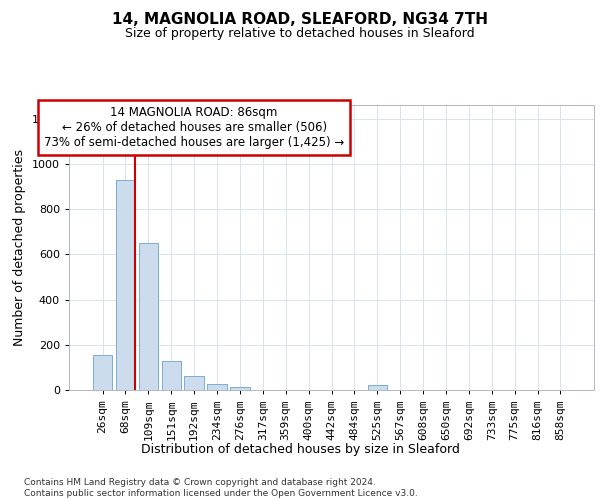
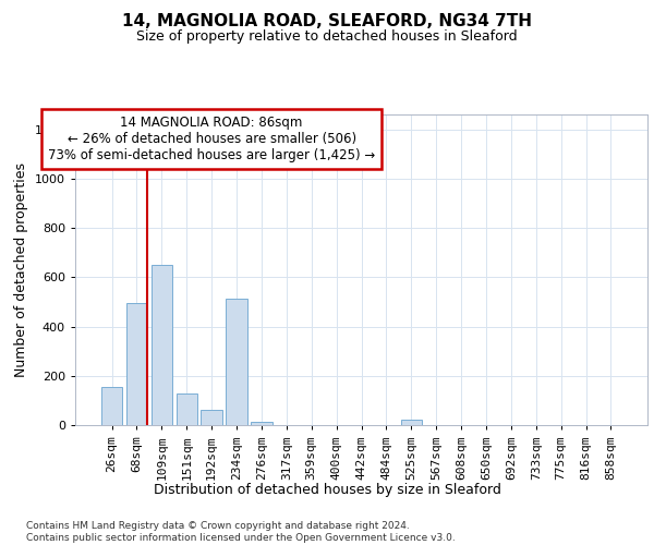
68sqm: 930 -> 495
234sqm: 28 -> 515
